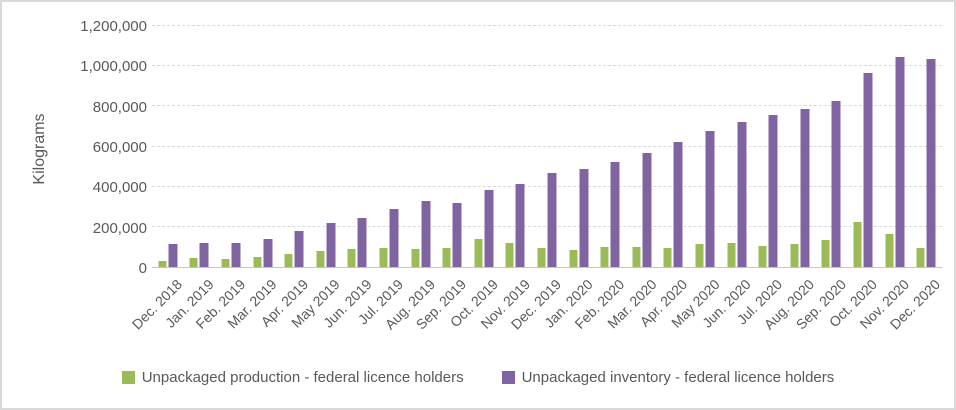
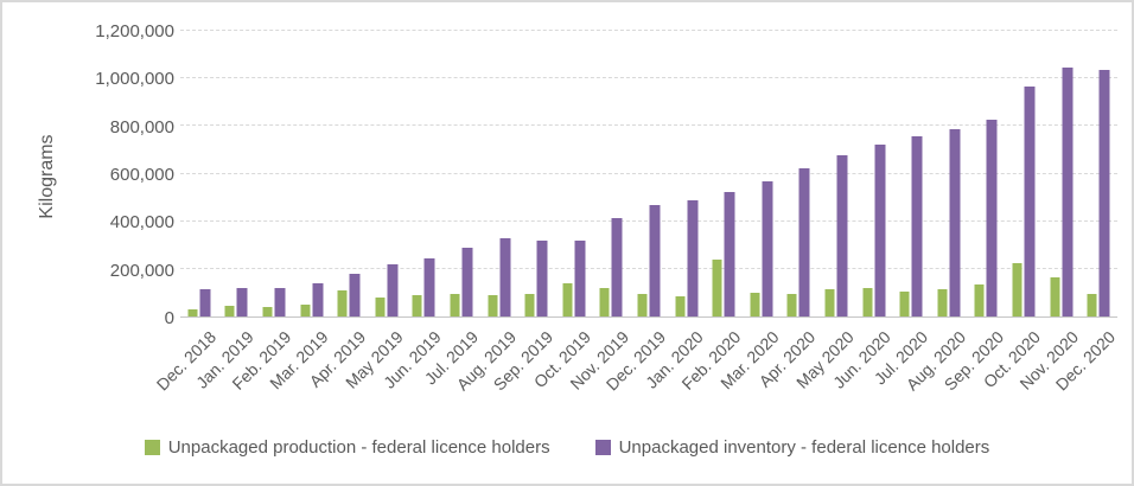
Unpackaged production - federal licence holders/Apr. 2019: 70000 -> 110000
Unpackaged inventory - federal licence holders/Oct. 2019: 380000 -> 320000
Unpackaged production - federal licence holders/Feb. 2020: 100000 -> 240000
